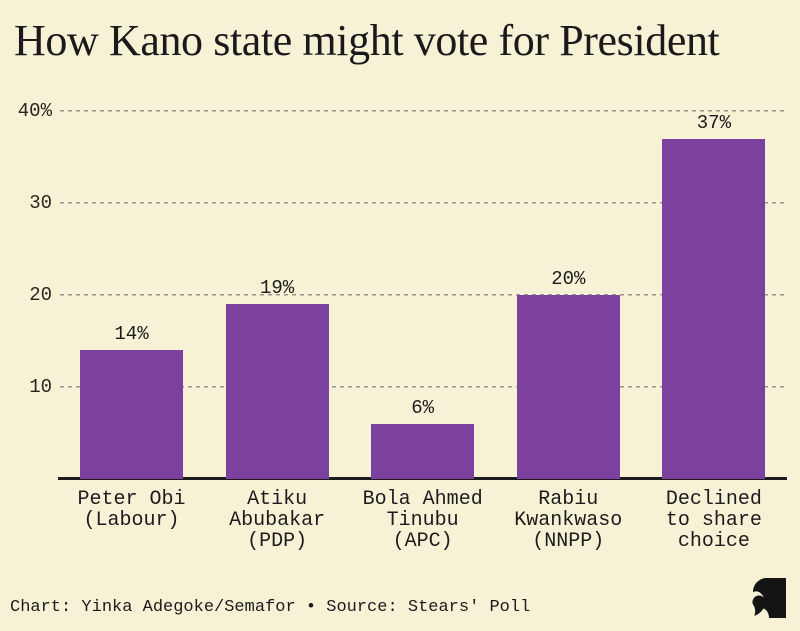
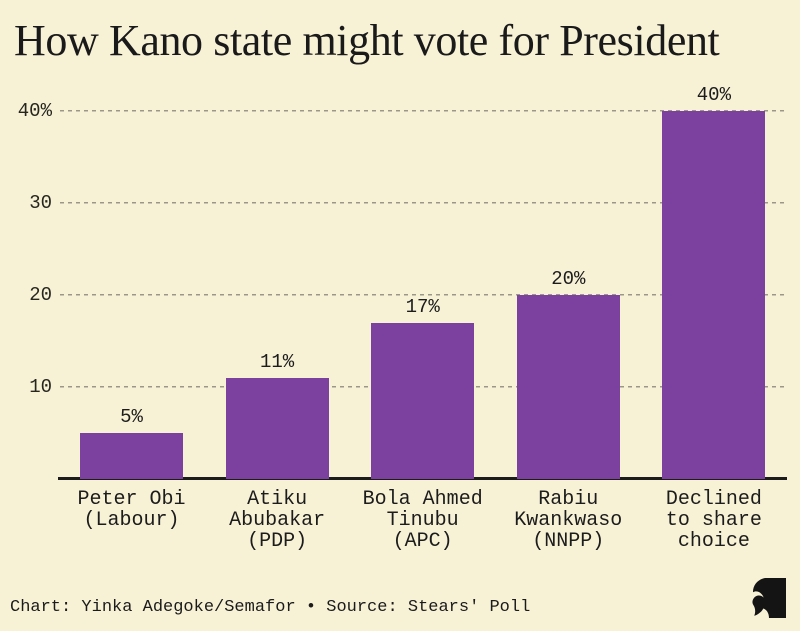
Peter Obi (Labour): 14% -> 5%
Atiku Abubakar (PDP): 19% -> 11%
Bola Ahmed Tinubu (APC): 6% -> 17%
Declined to share choice: 37% -> 40%
